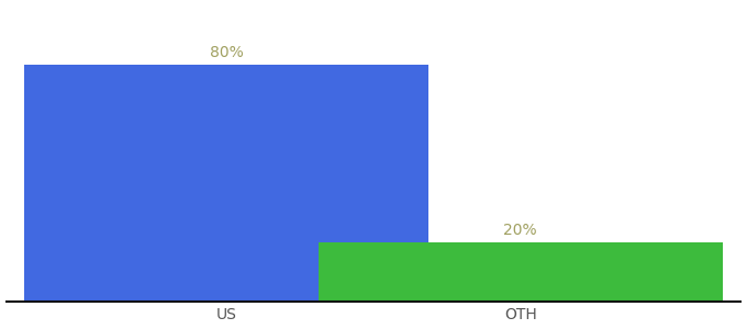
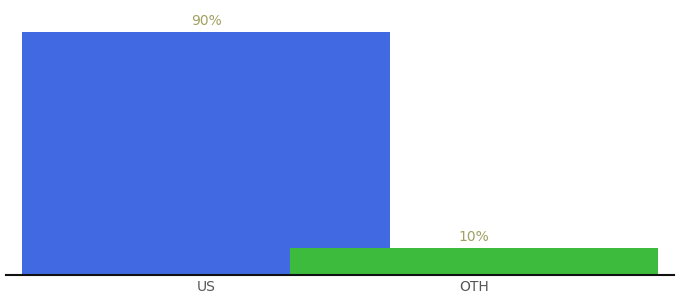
US: 80% -> 90%
OTH: 20% -> 10%
